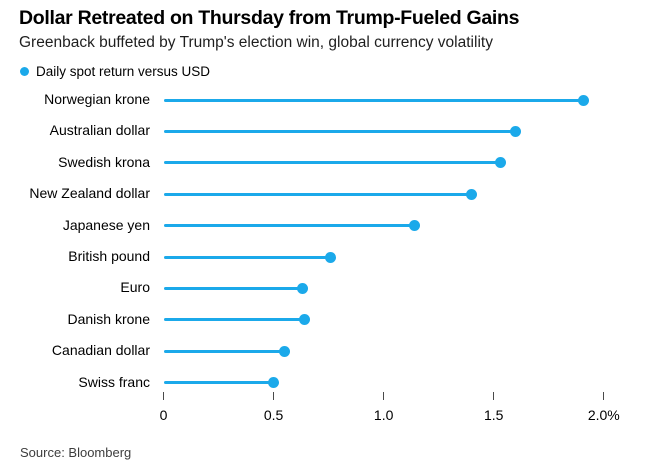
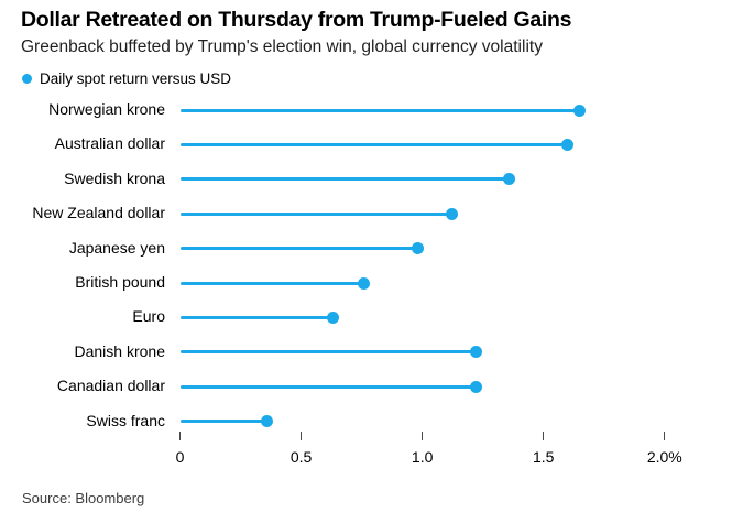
Norwegian krone: 1.91% -> 1.65%
Swedish krona: 1.53% -> 1.36%
New Zealand dollar: 1.40% -> 1.12%
Japanese yen: 1.14% -> 0.98%
Danish krone: 0.64% -> 1.22%
Canadian dollar: 0.55% -> 1.22%
Swiss franc: 0.50% -> 0.36%
